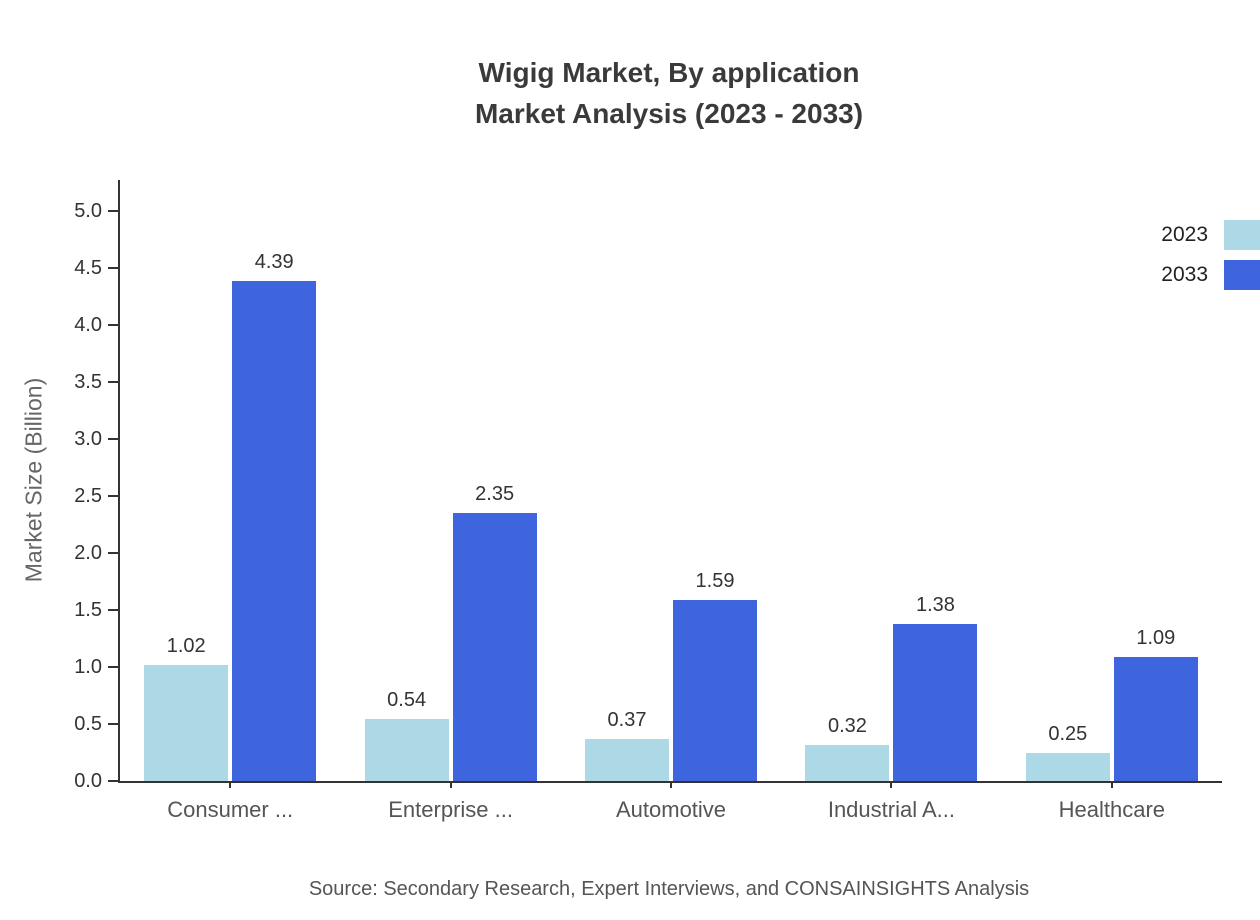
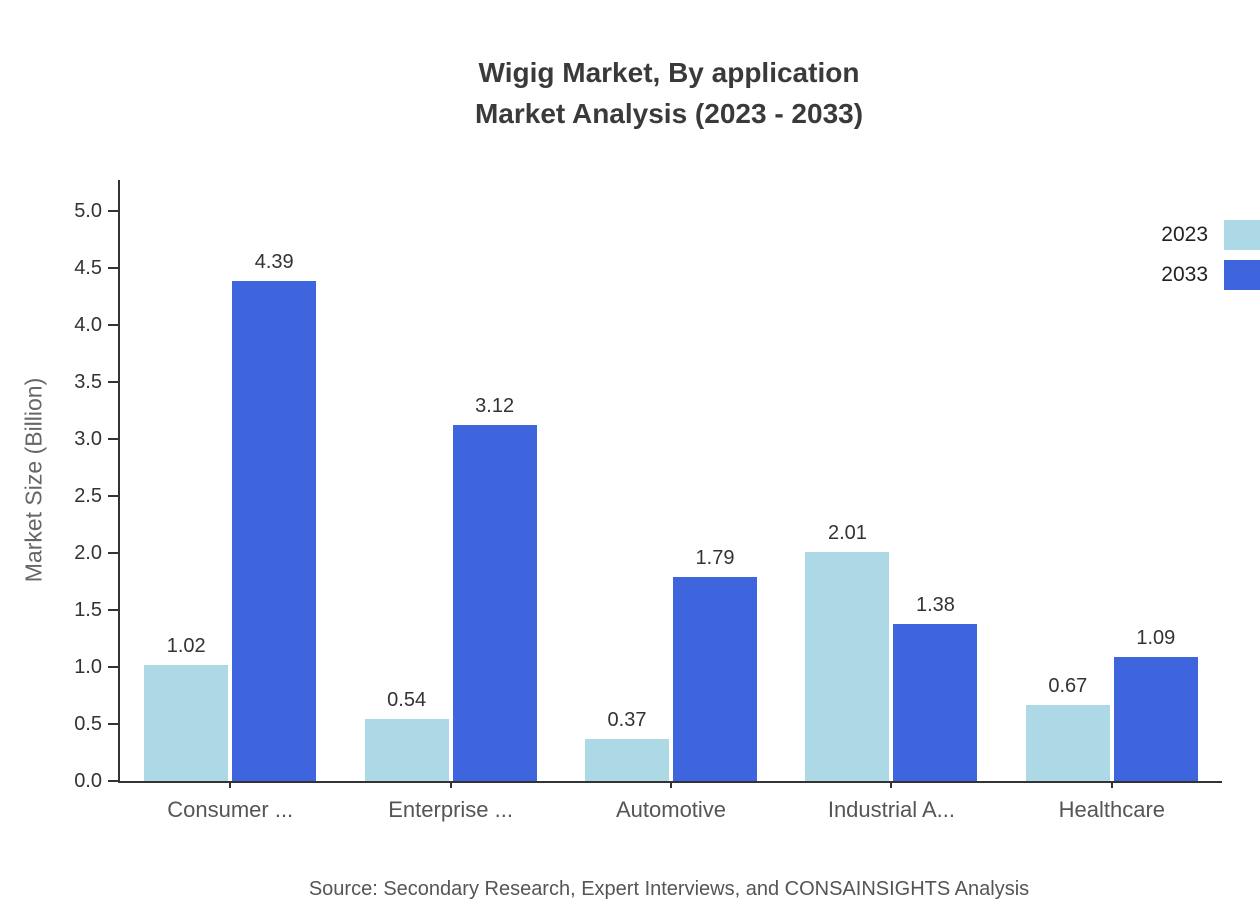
2033/Enterprise ...: 2.35 -> 3.12
2033/Automotive: 1.59 -> 1.79
2023/Industrial A...: 0.32 -> 2.01
2023/Healthcare: 0.25 -> 0.67
